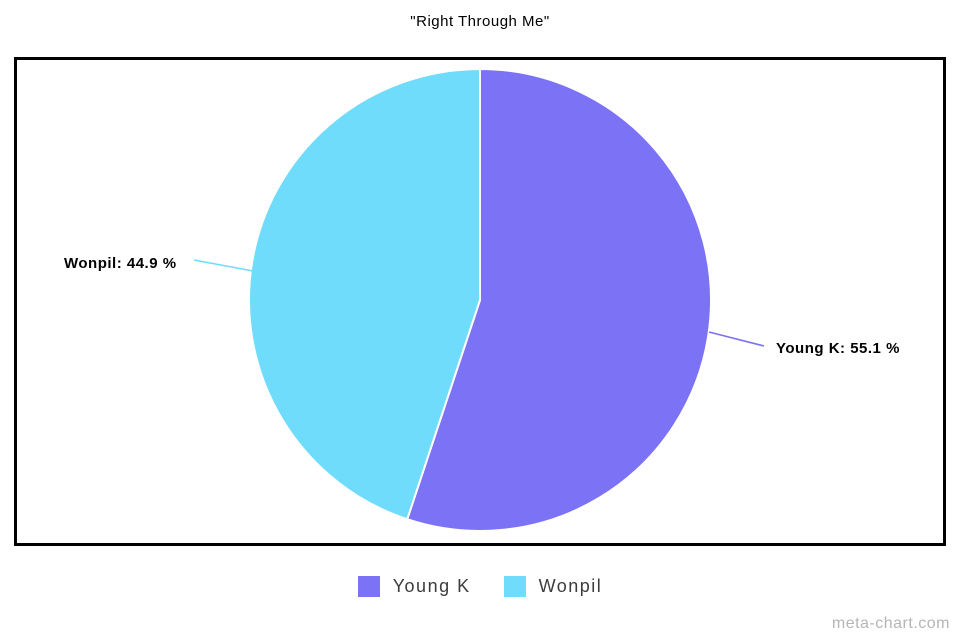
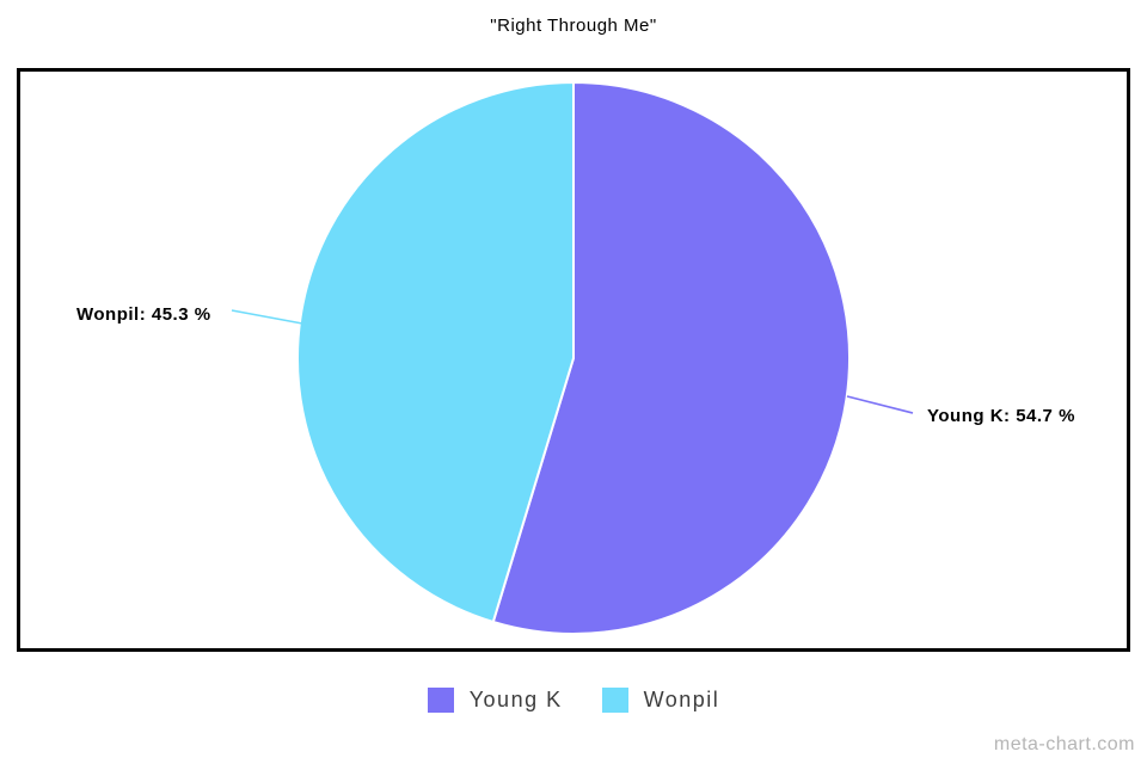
Young K: 55.1 -> 54.7
Wonpil: 44.9 -> 45.3
